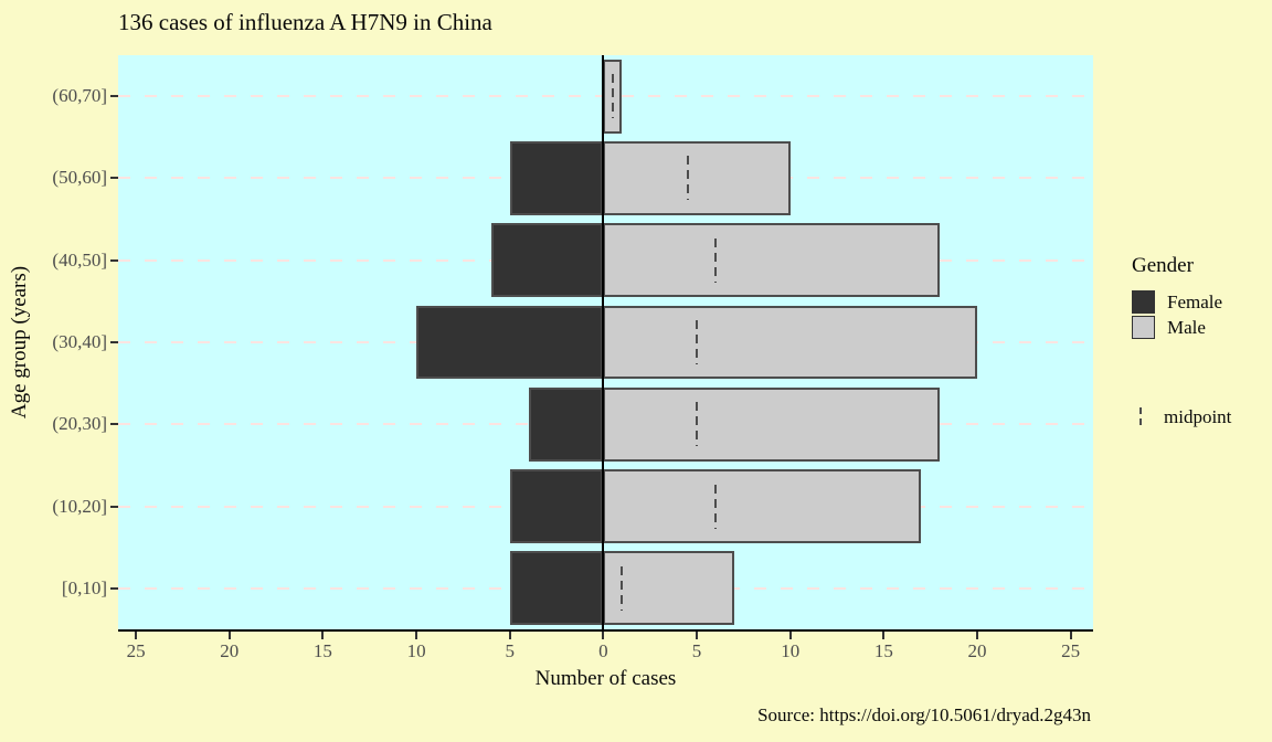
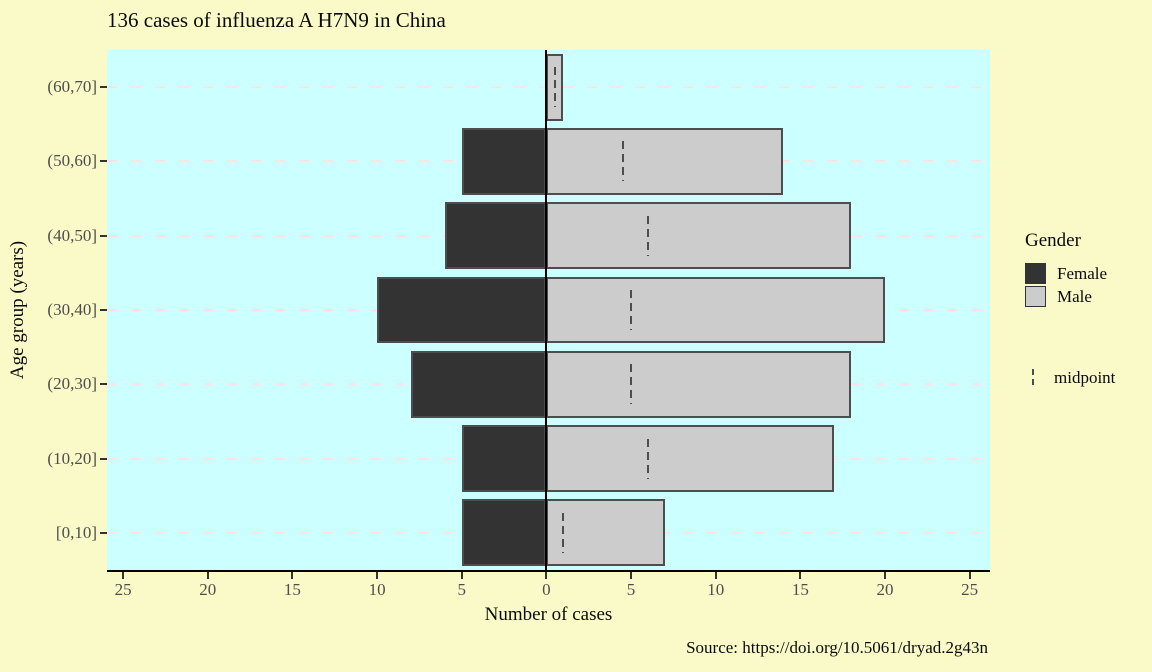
Male/(50,60]: 10 -> 14
Female/(20,30]: 4 -> 8
